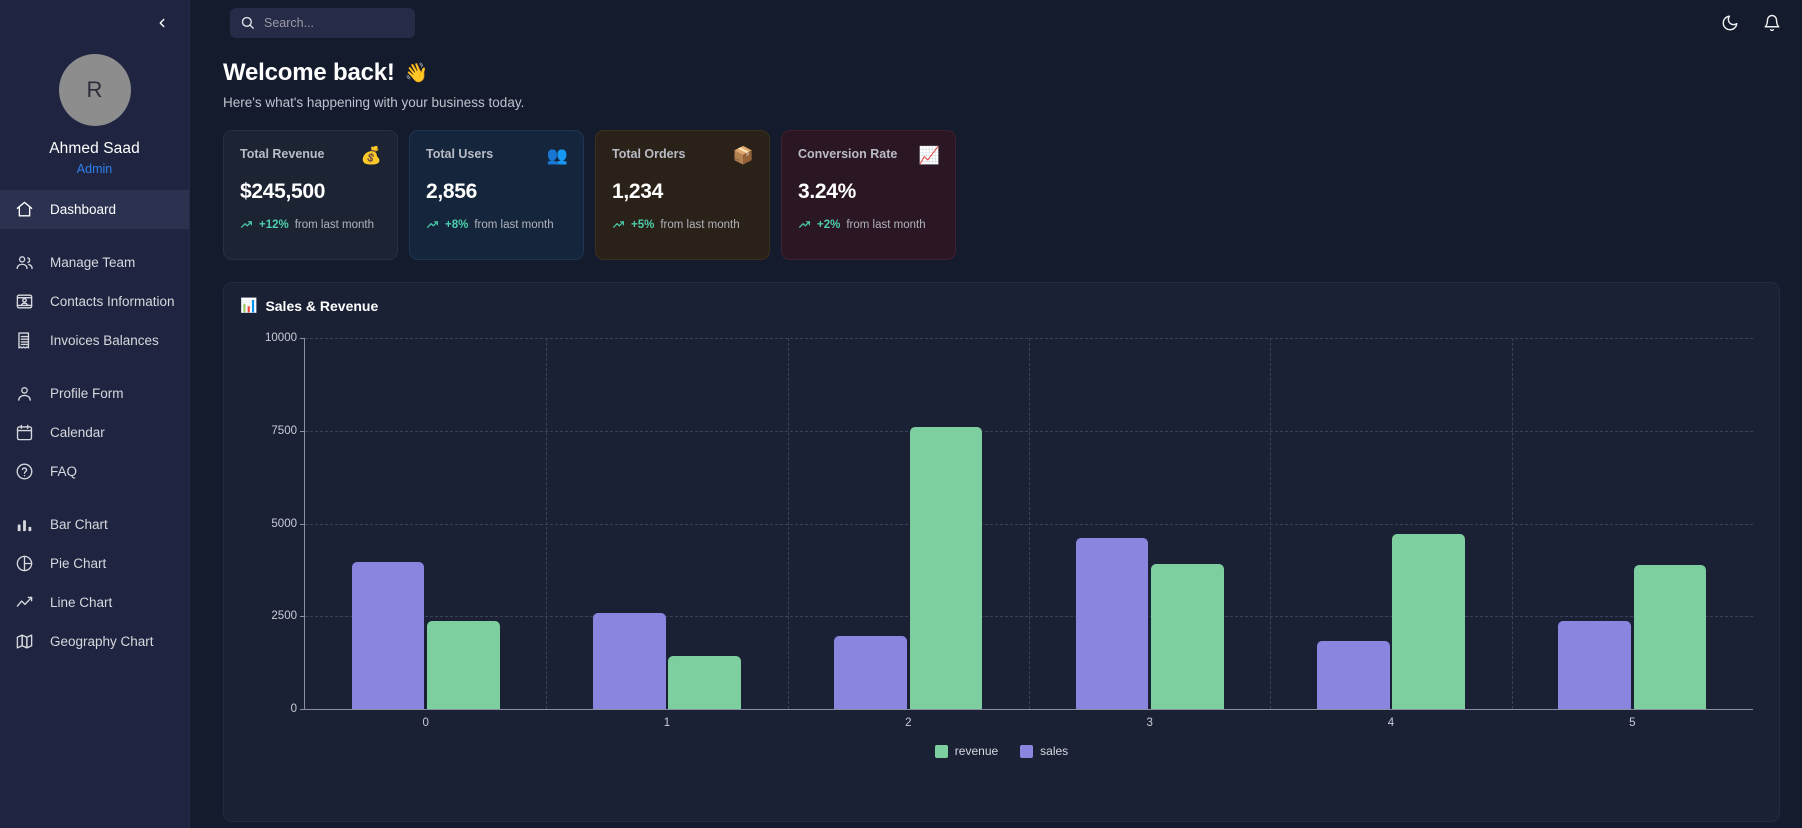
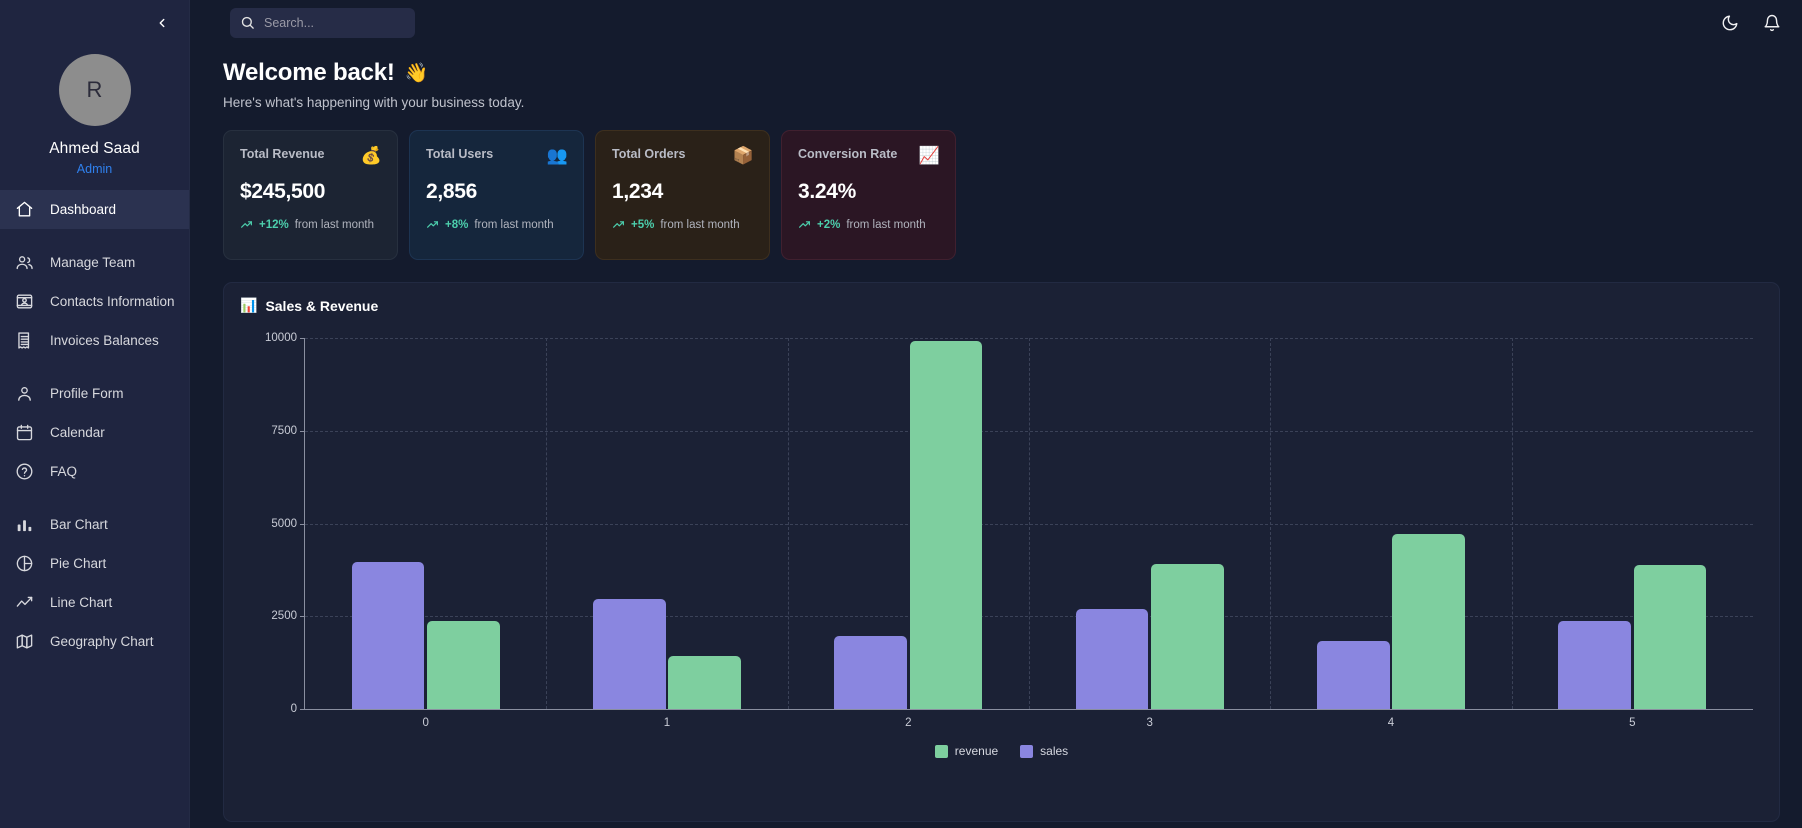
sales/1: 2600 -> 3000
revenue/2: 7600 -> 9900
sales/3: 4600 -> 2700
